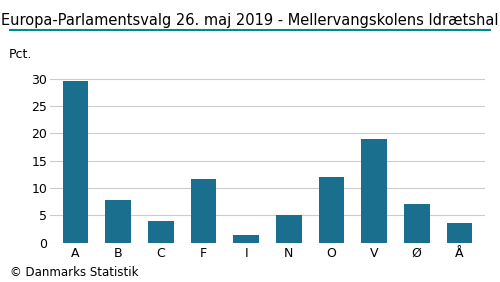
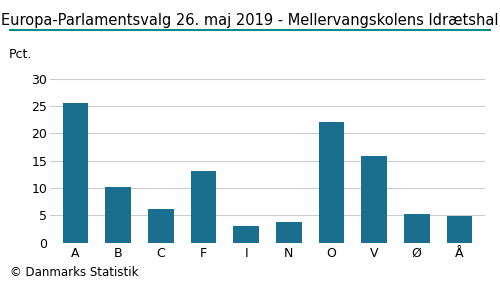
A: 29.5 -> 25.6
B: 7.8 -> 10.2
C: 4.0 -> 6.2
F: 11.7 -> 13.0
I: 1.4 -> 3.0
N: 5.1 -> 3.8
O: 12.0 -> 22.0
V: 19.0 -> 15.8
Ø: 7.1 -> 5.2
Å: 3.6 -> 4.8
